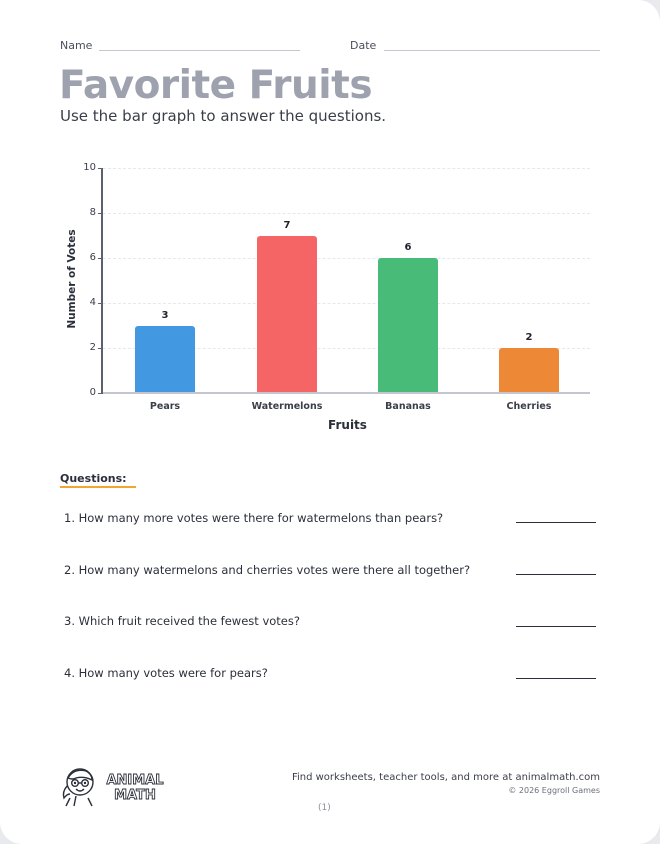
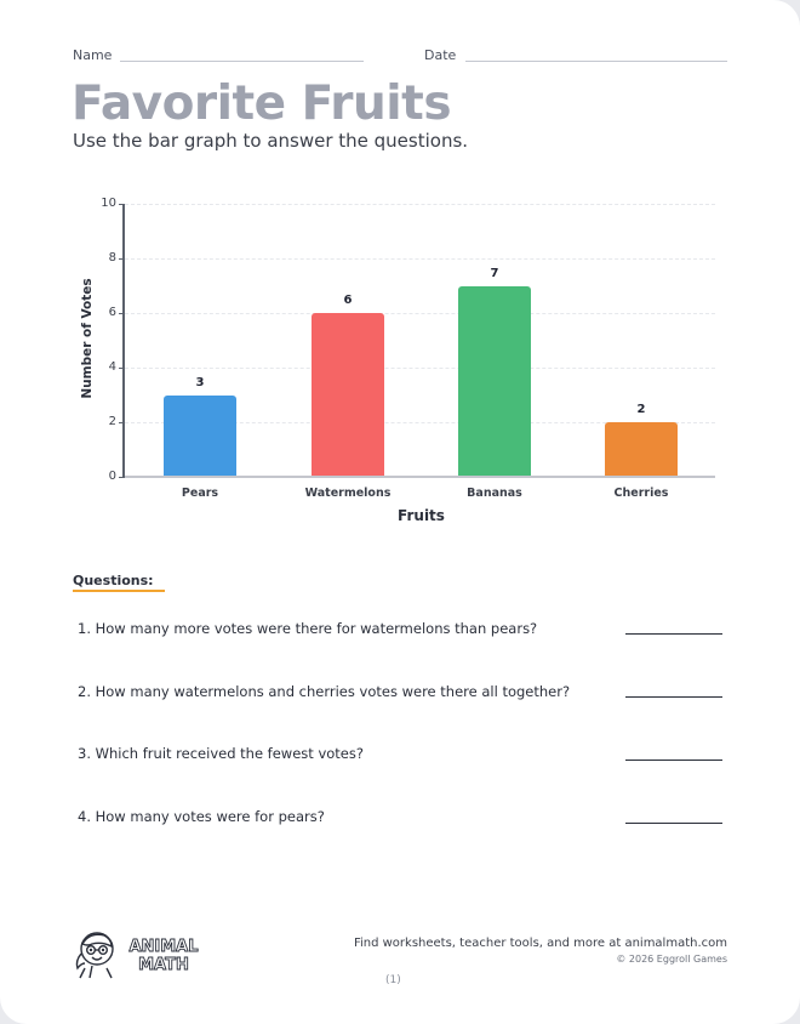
Watermelons: 7 -> 6
Bananas: 6 -> 7
